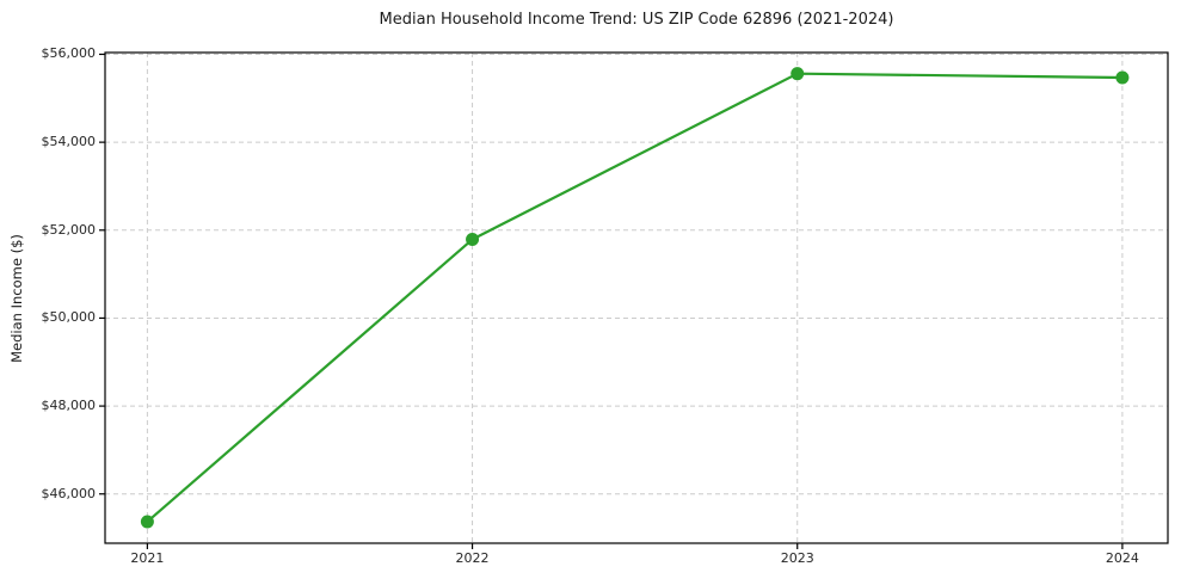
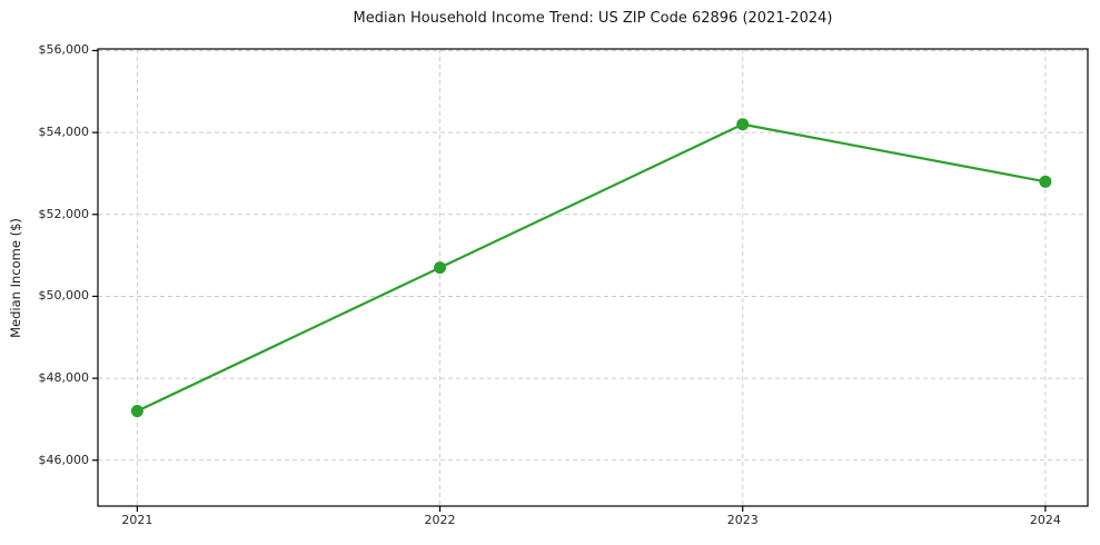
2021: $45400 -> $47200
2022: $51800 -> $50700
2023: $55600 -> $54200
2024: $55500 -> $52800
